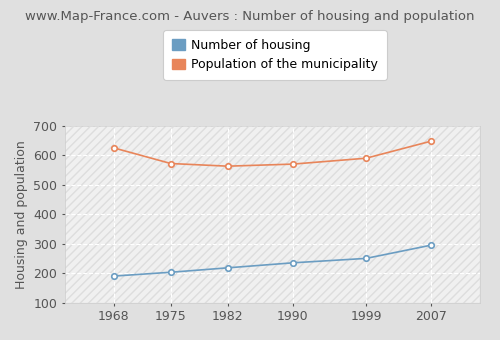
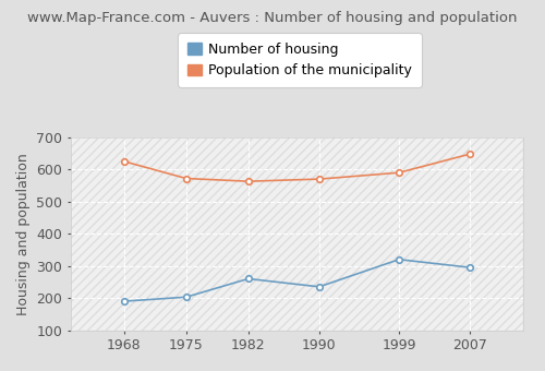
Number of housing/1982: 218 -> 260
Number of housing/1999: 250 -> 320
